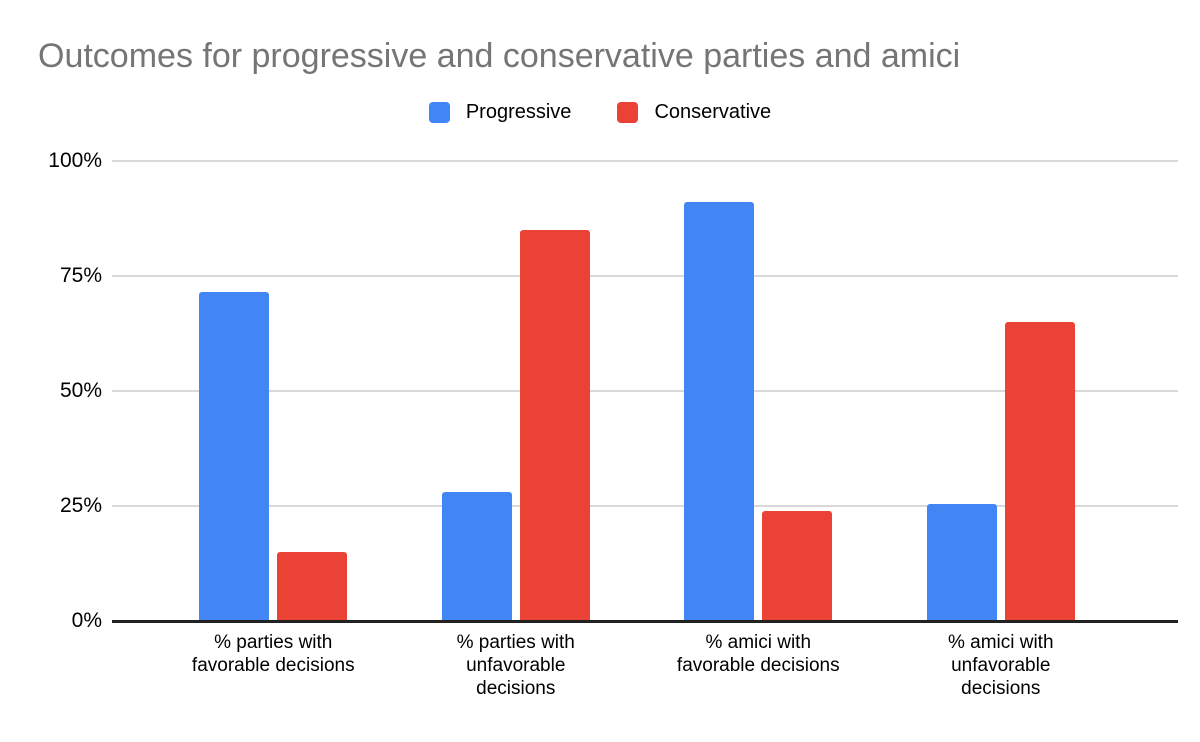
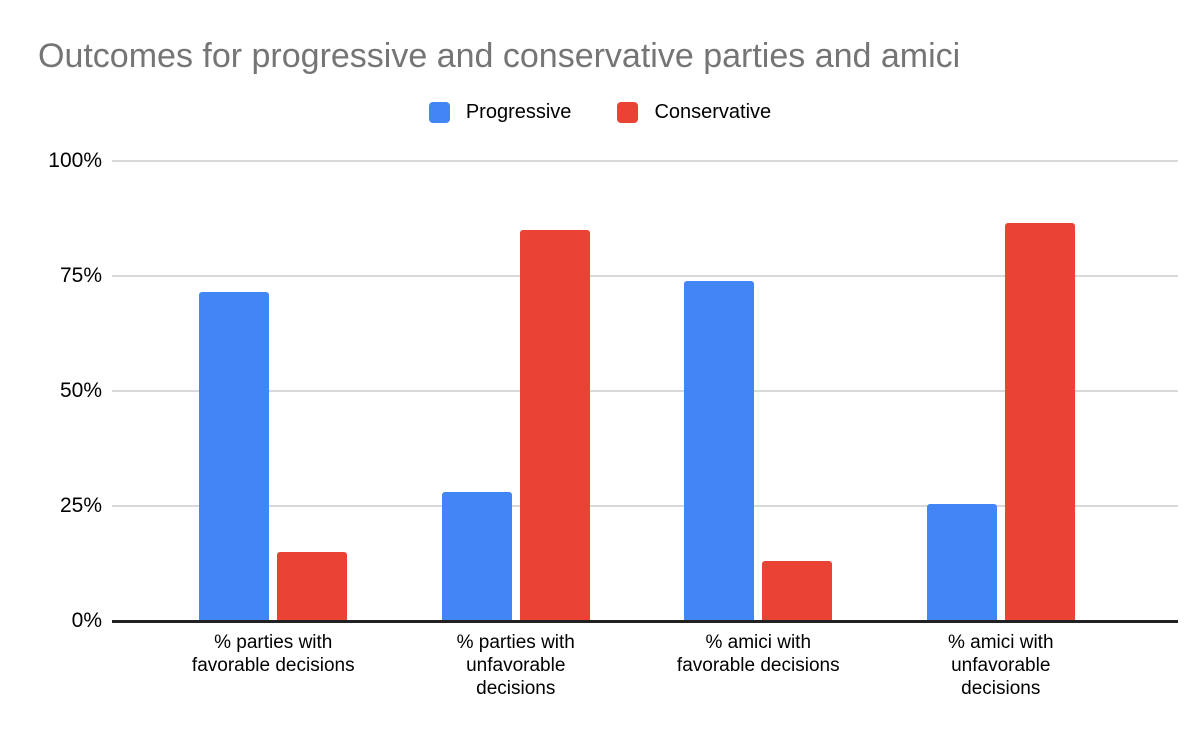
Progressive/% amici with favorable decisions: 91% -> 74%
Conservative/% amici with favorable decisions: 24% -> 13%
Conservative/% amici with unfavorable decisions: 65% -> 86%
